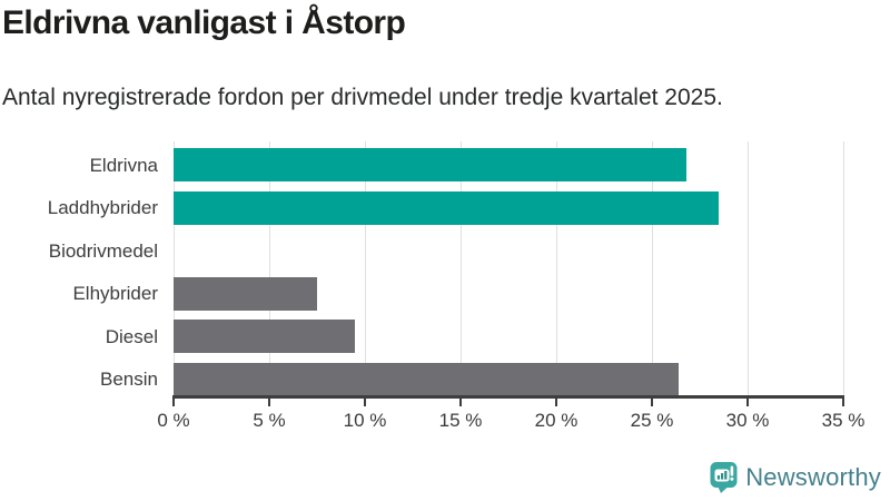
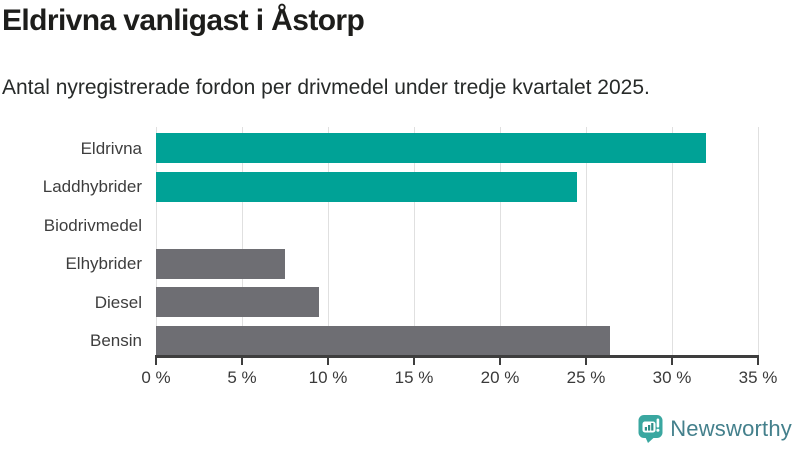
Eldrivna: 26.8% -> 32.0%
Laddhybrider: 28.5% -> 24.5%
